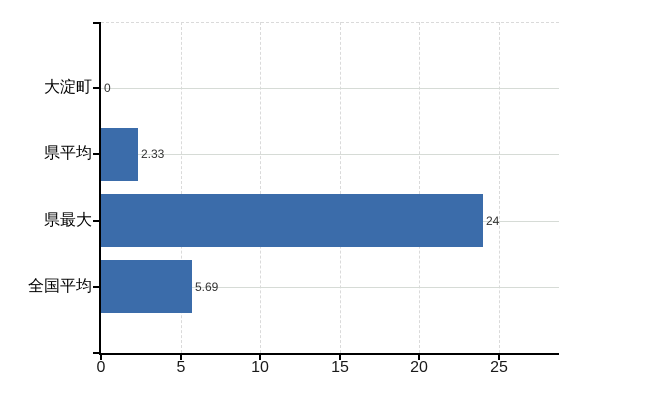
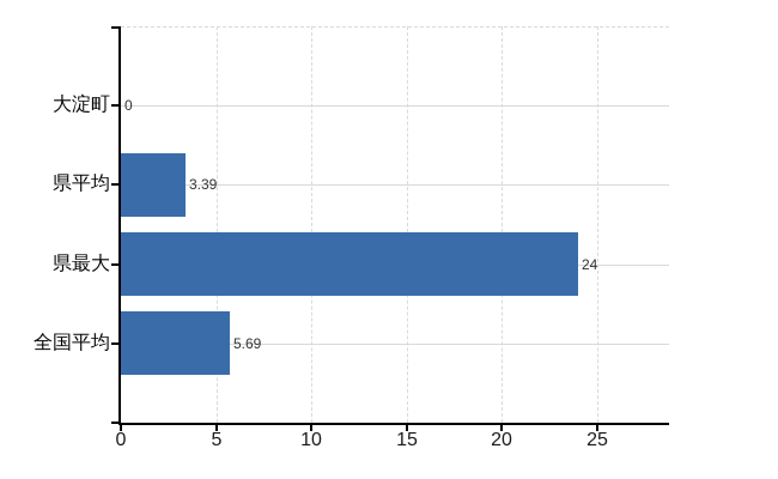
県平均: 2.33 -> 3.39
